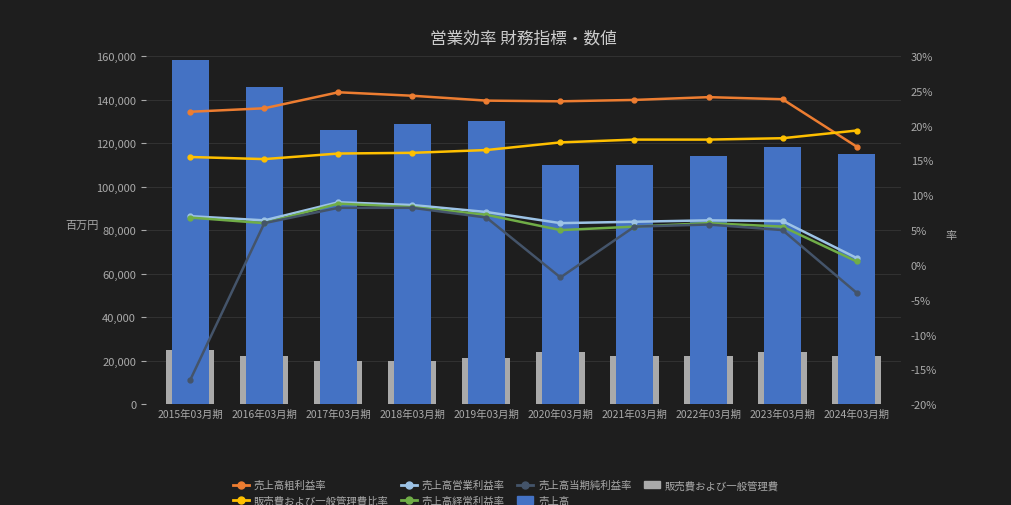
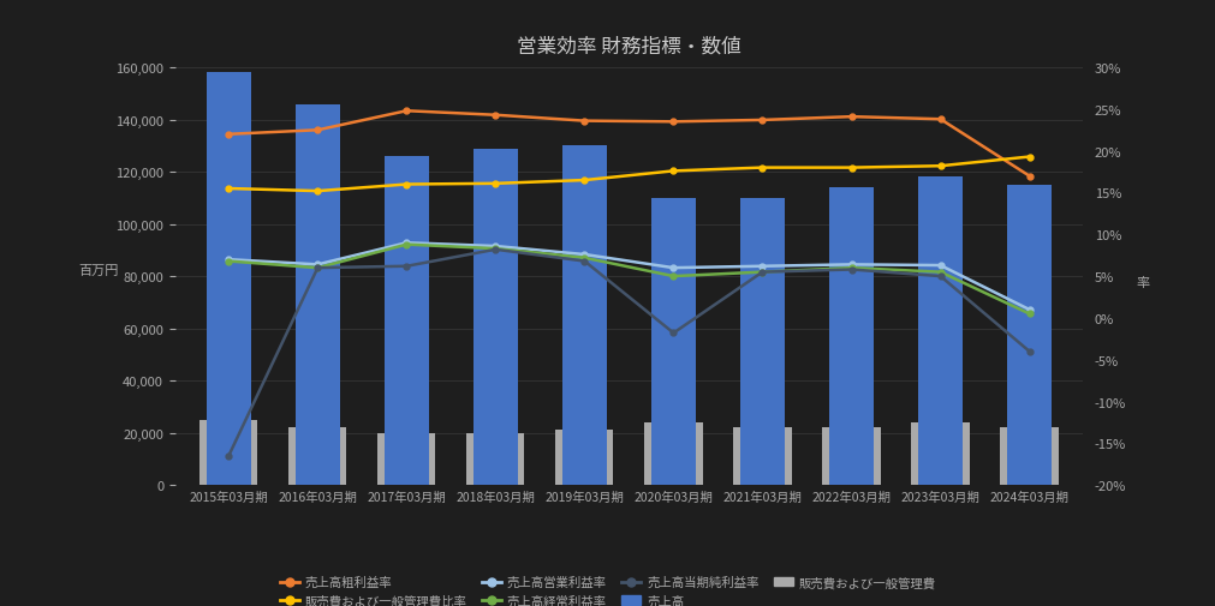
売上高当期純利益率/2017年03月期: 8.2% -> 6.2%
